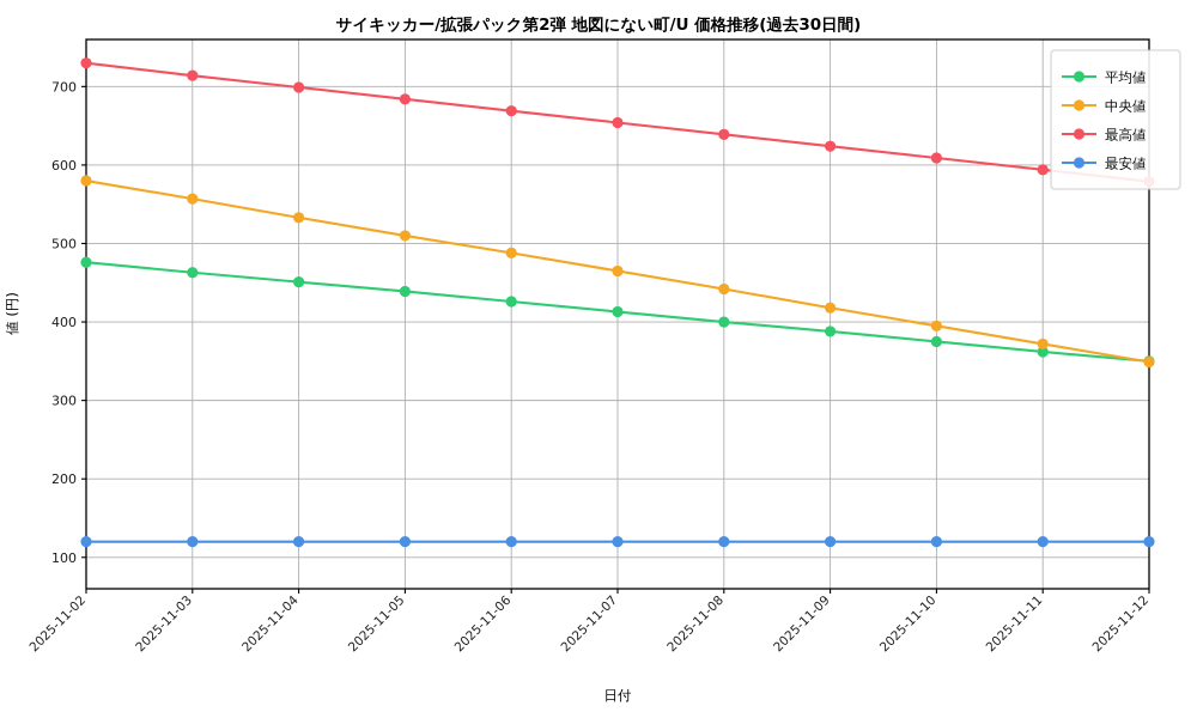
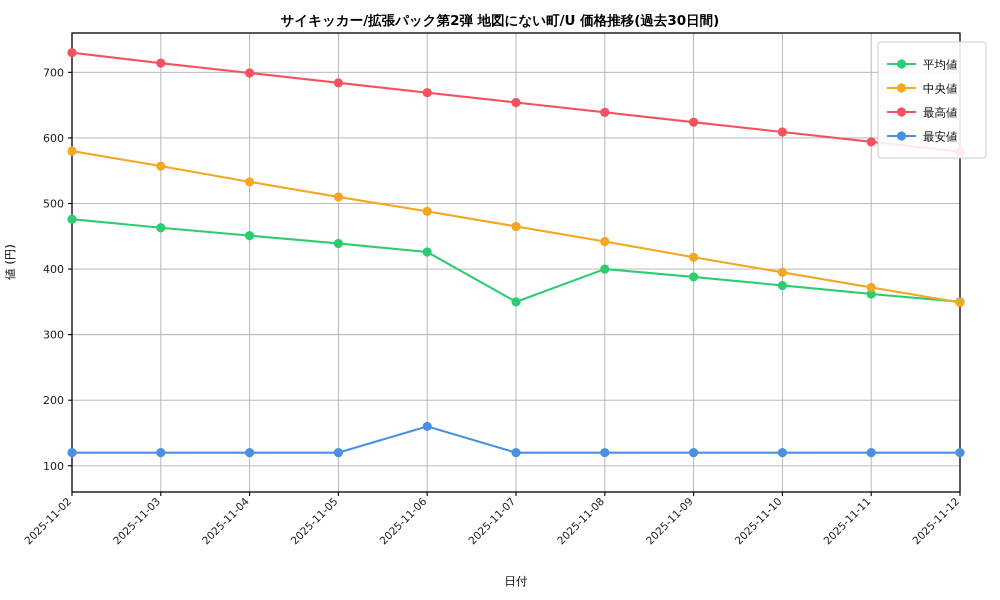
最安値/2025-11-06: 120 -> 160
平均値/2025-11-07: 410 -> 350
